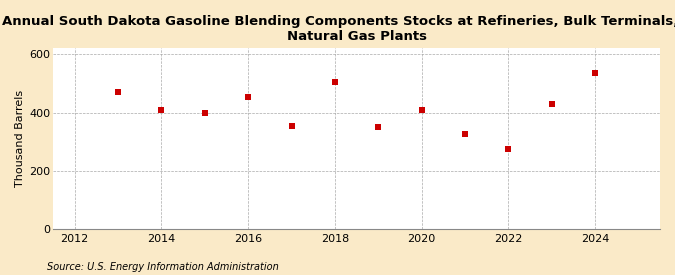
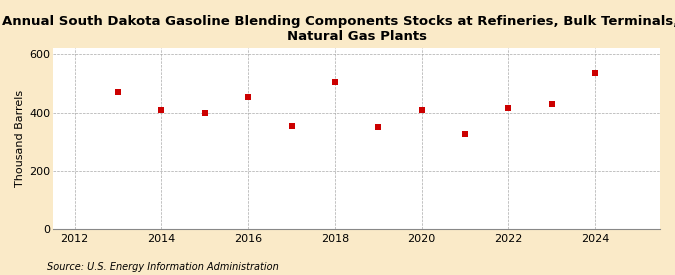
2022: 275 -> 415
